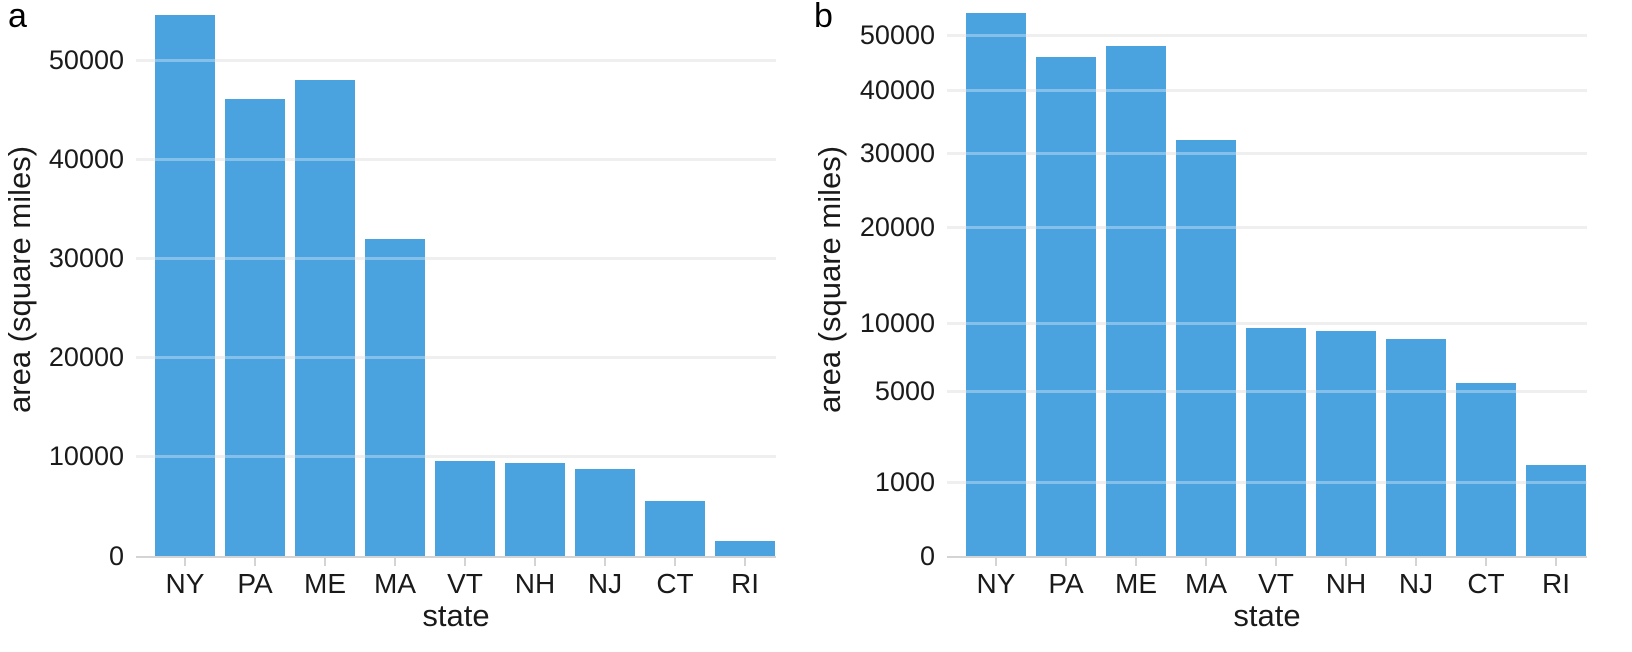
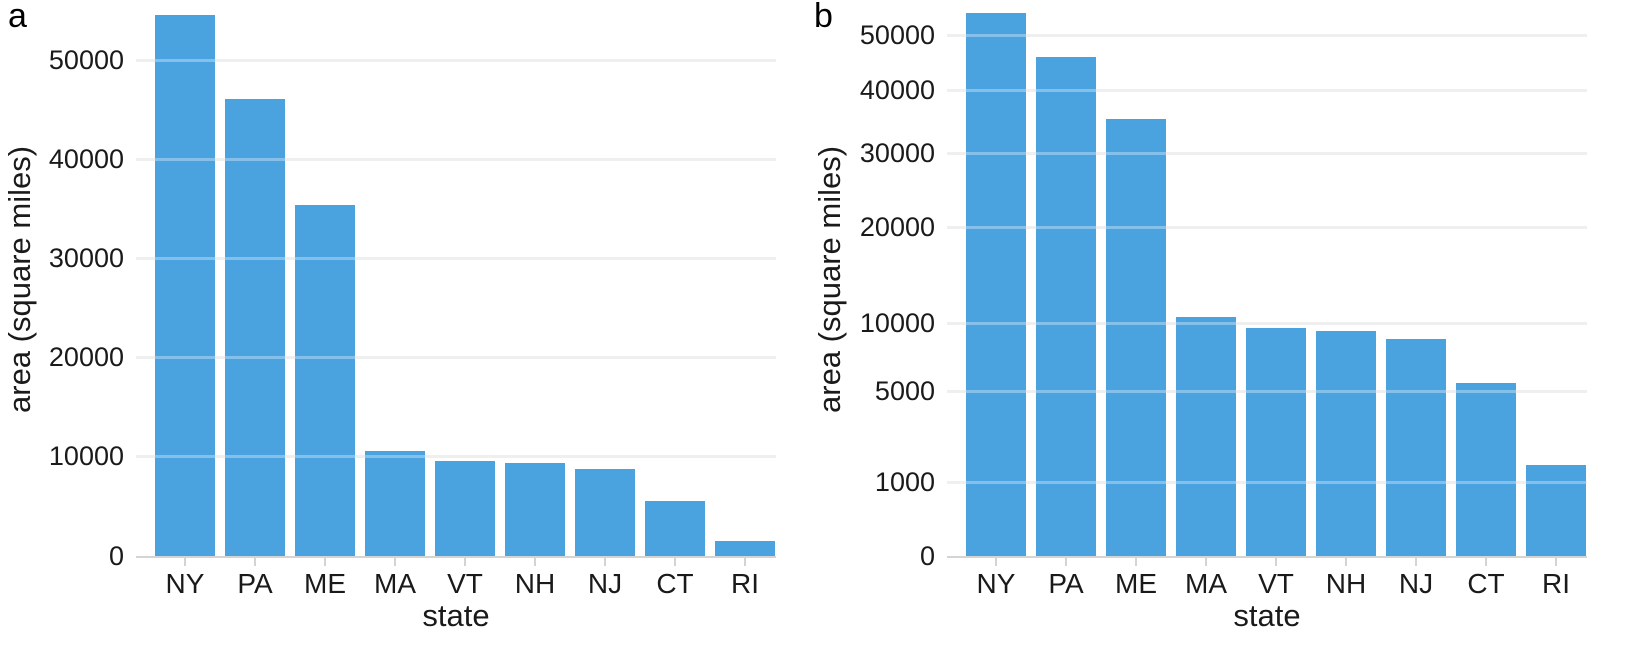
ME: 48000 -> 35000
MA: 32000 -> 11000
